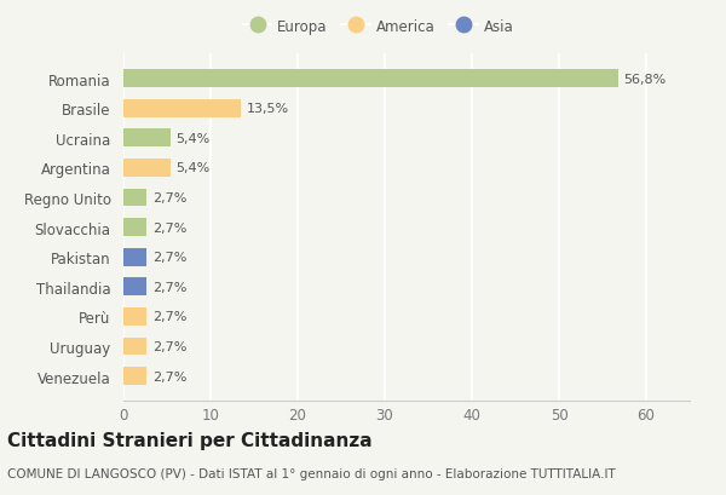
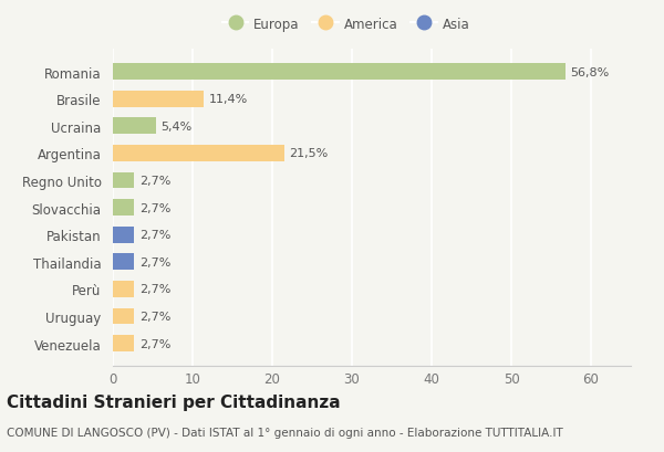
Brasile: 13,5% -> 11,4%
Argentina: 5,4% -> 21,5%
